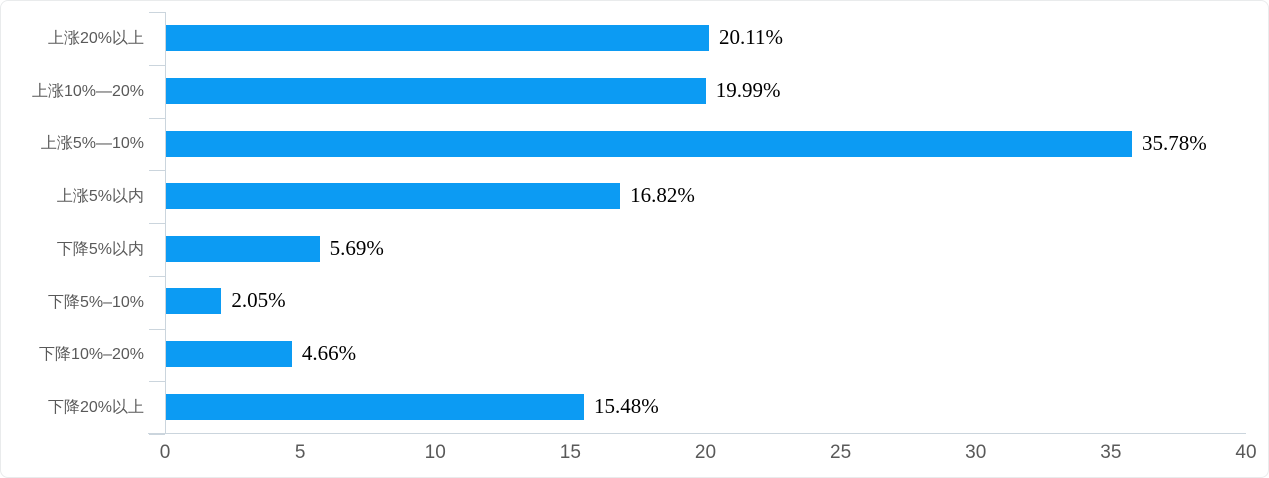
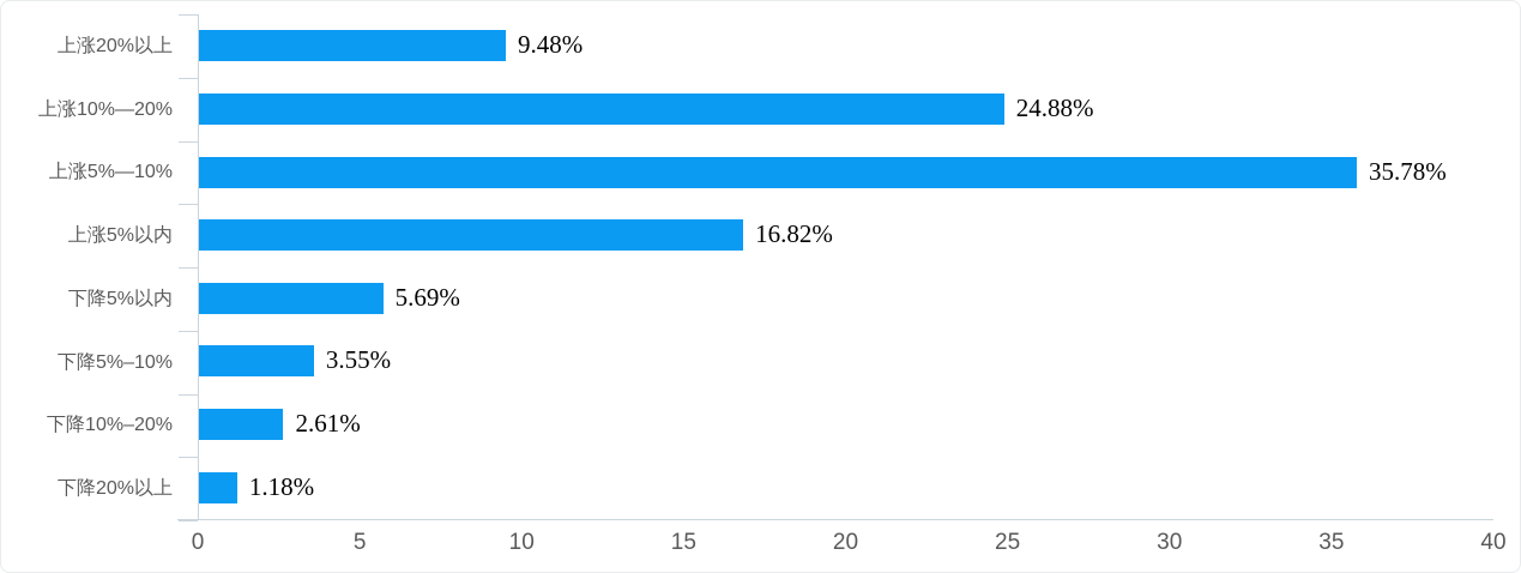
上涨20%以上: 20.11% -> 9.48%
上涨10%—20%: 19.99% -> 24.88%
下降5%–10%: 2.05% -> 3.55%
下降10%–20%: 4.66% -> 2.61%
下降20%以上: 15.48% -> 1.18%
